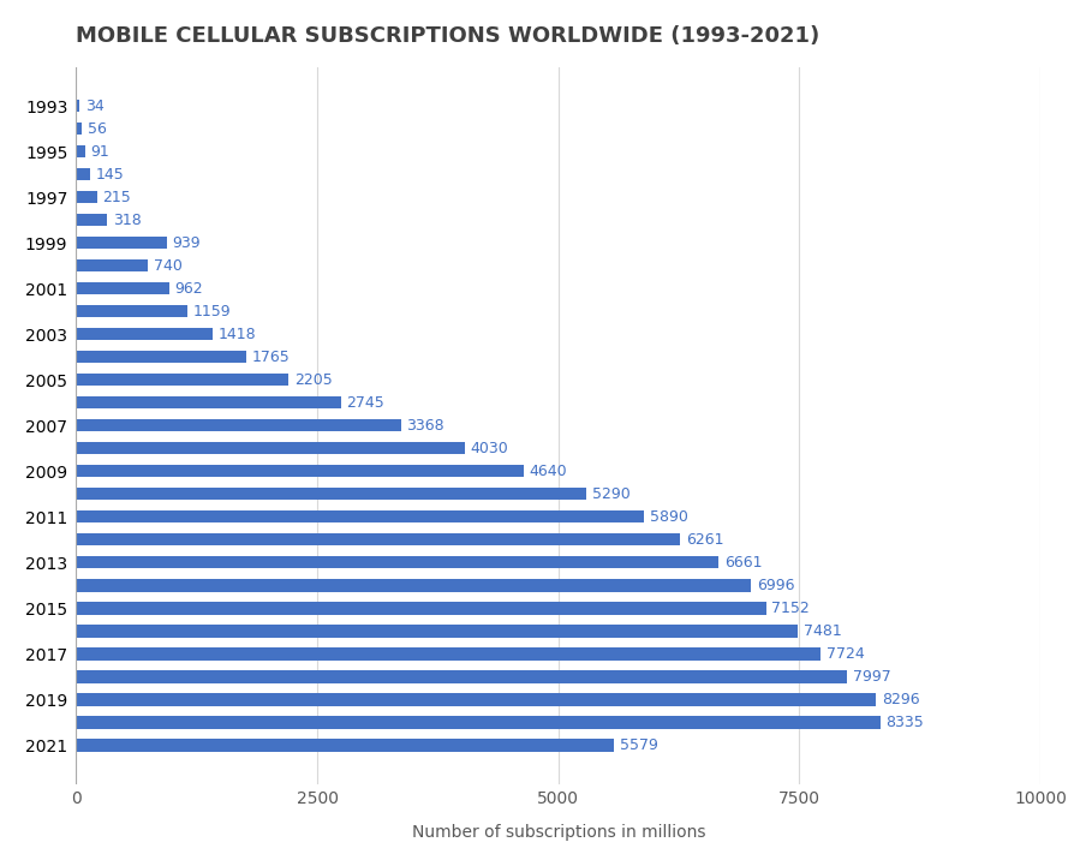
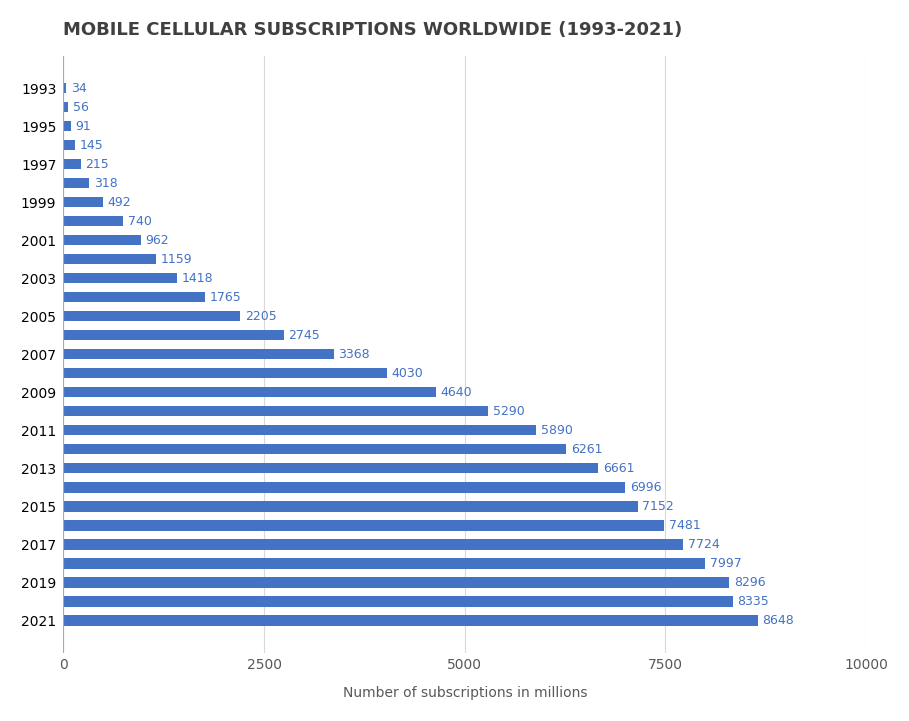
1999: 939 -> 492
2021: 5579 -> 8648
